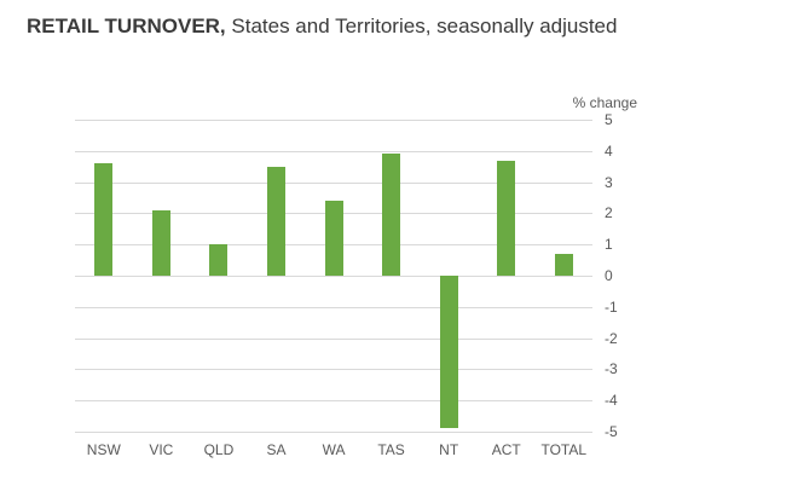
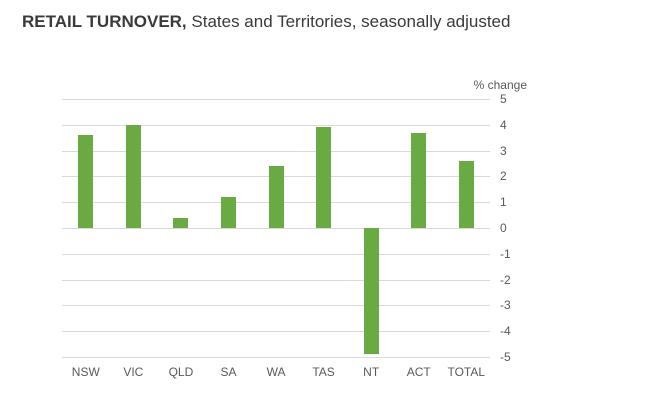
VIC: 2.1 -> 4.0
QLD: 1.0 -> 0.4
SA: 3.5 -> 1.2
TOTAL: 0.7 -> 2.6
